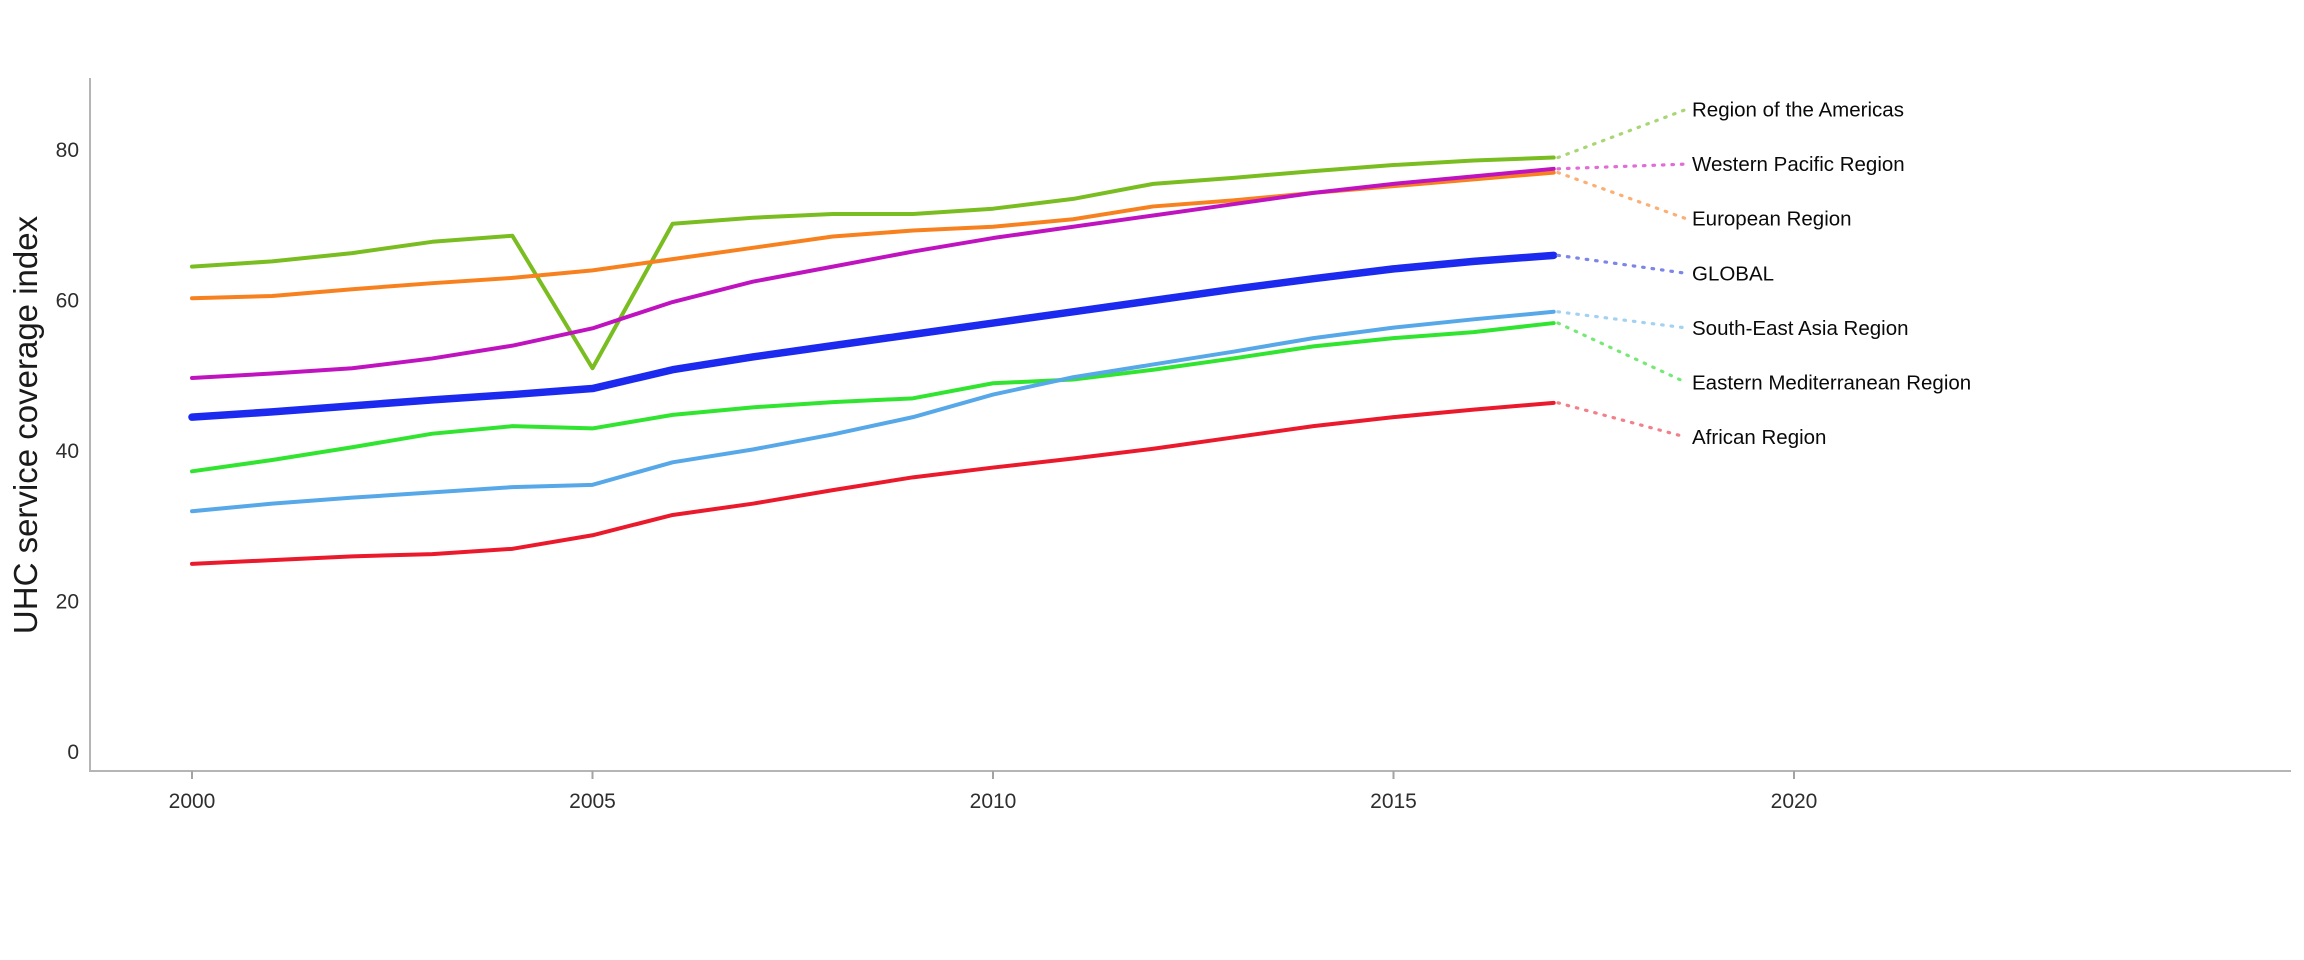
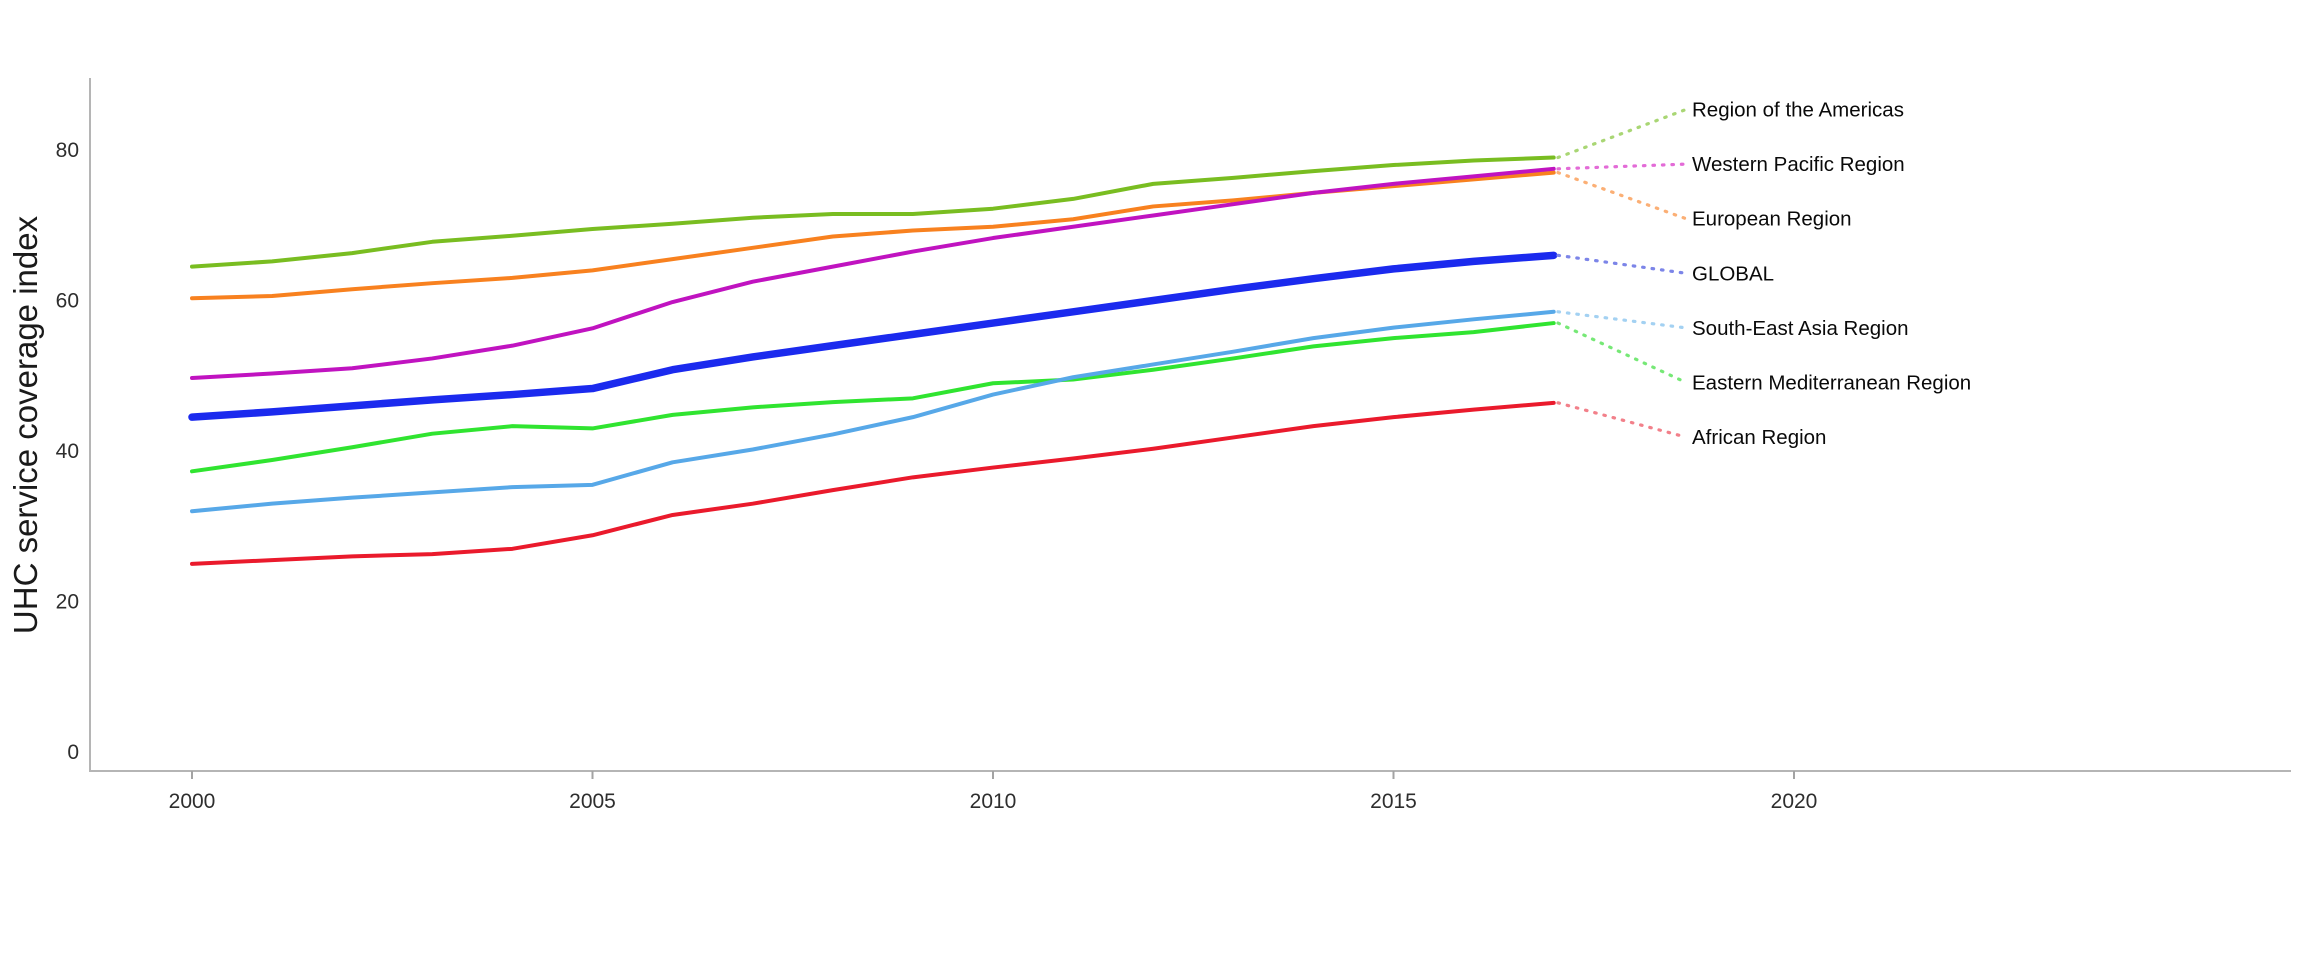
Region of the Americas/2005: 51 -> 70
